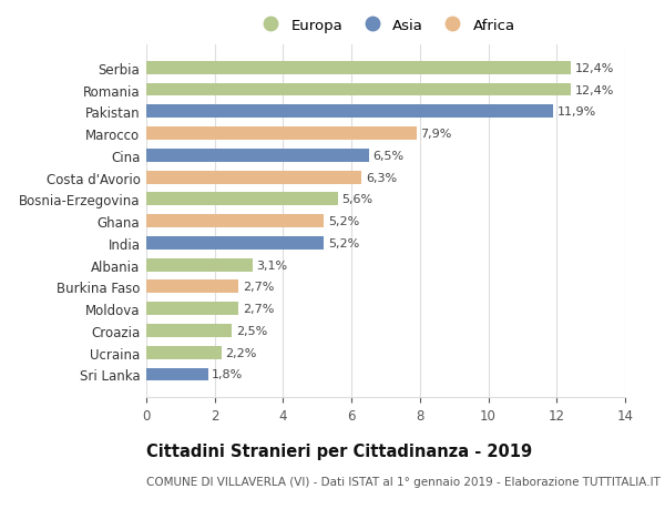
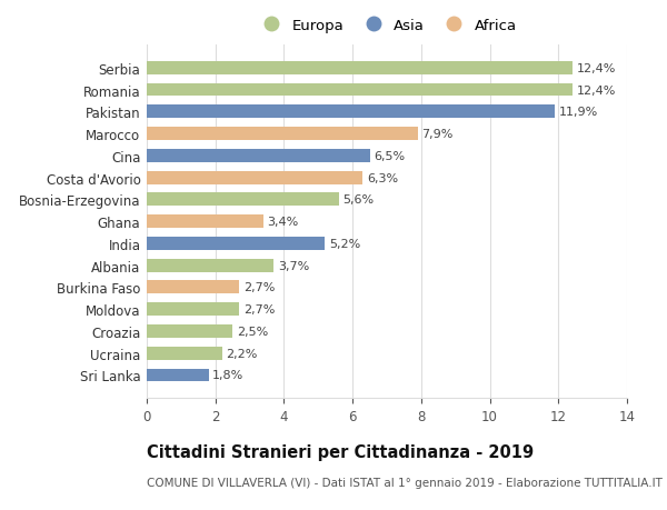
Ghana: 5,2% -> 3,4%
Albania: 3,1% -> 3,7%
